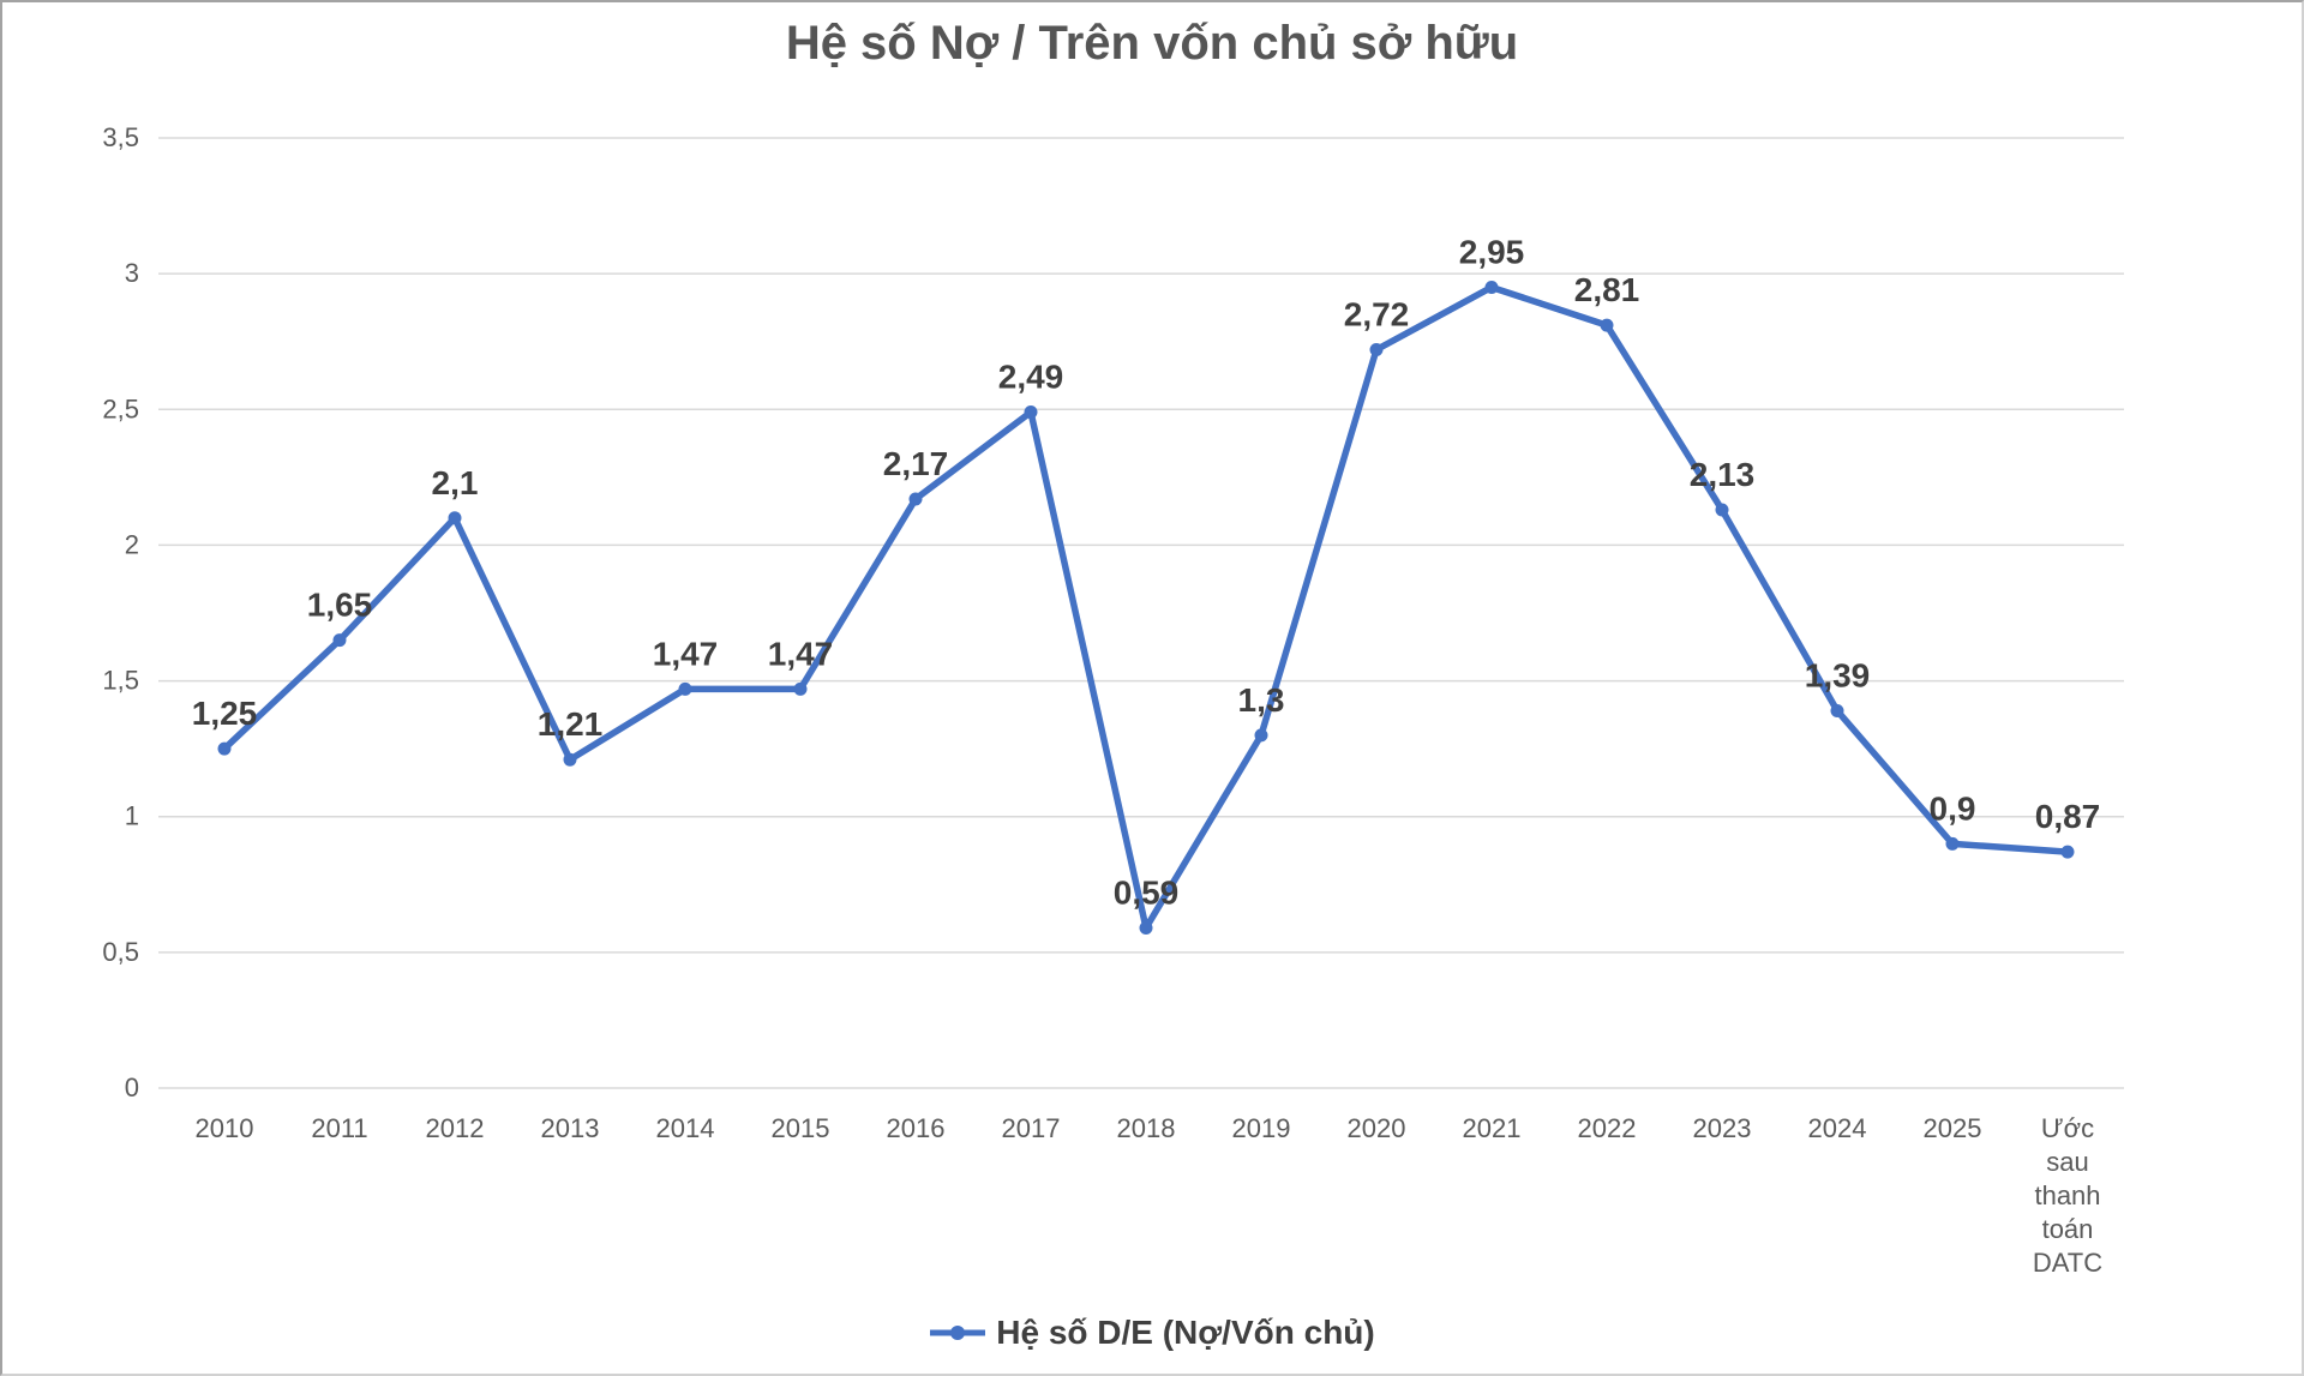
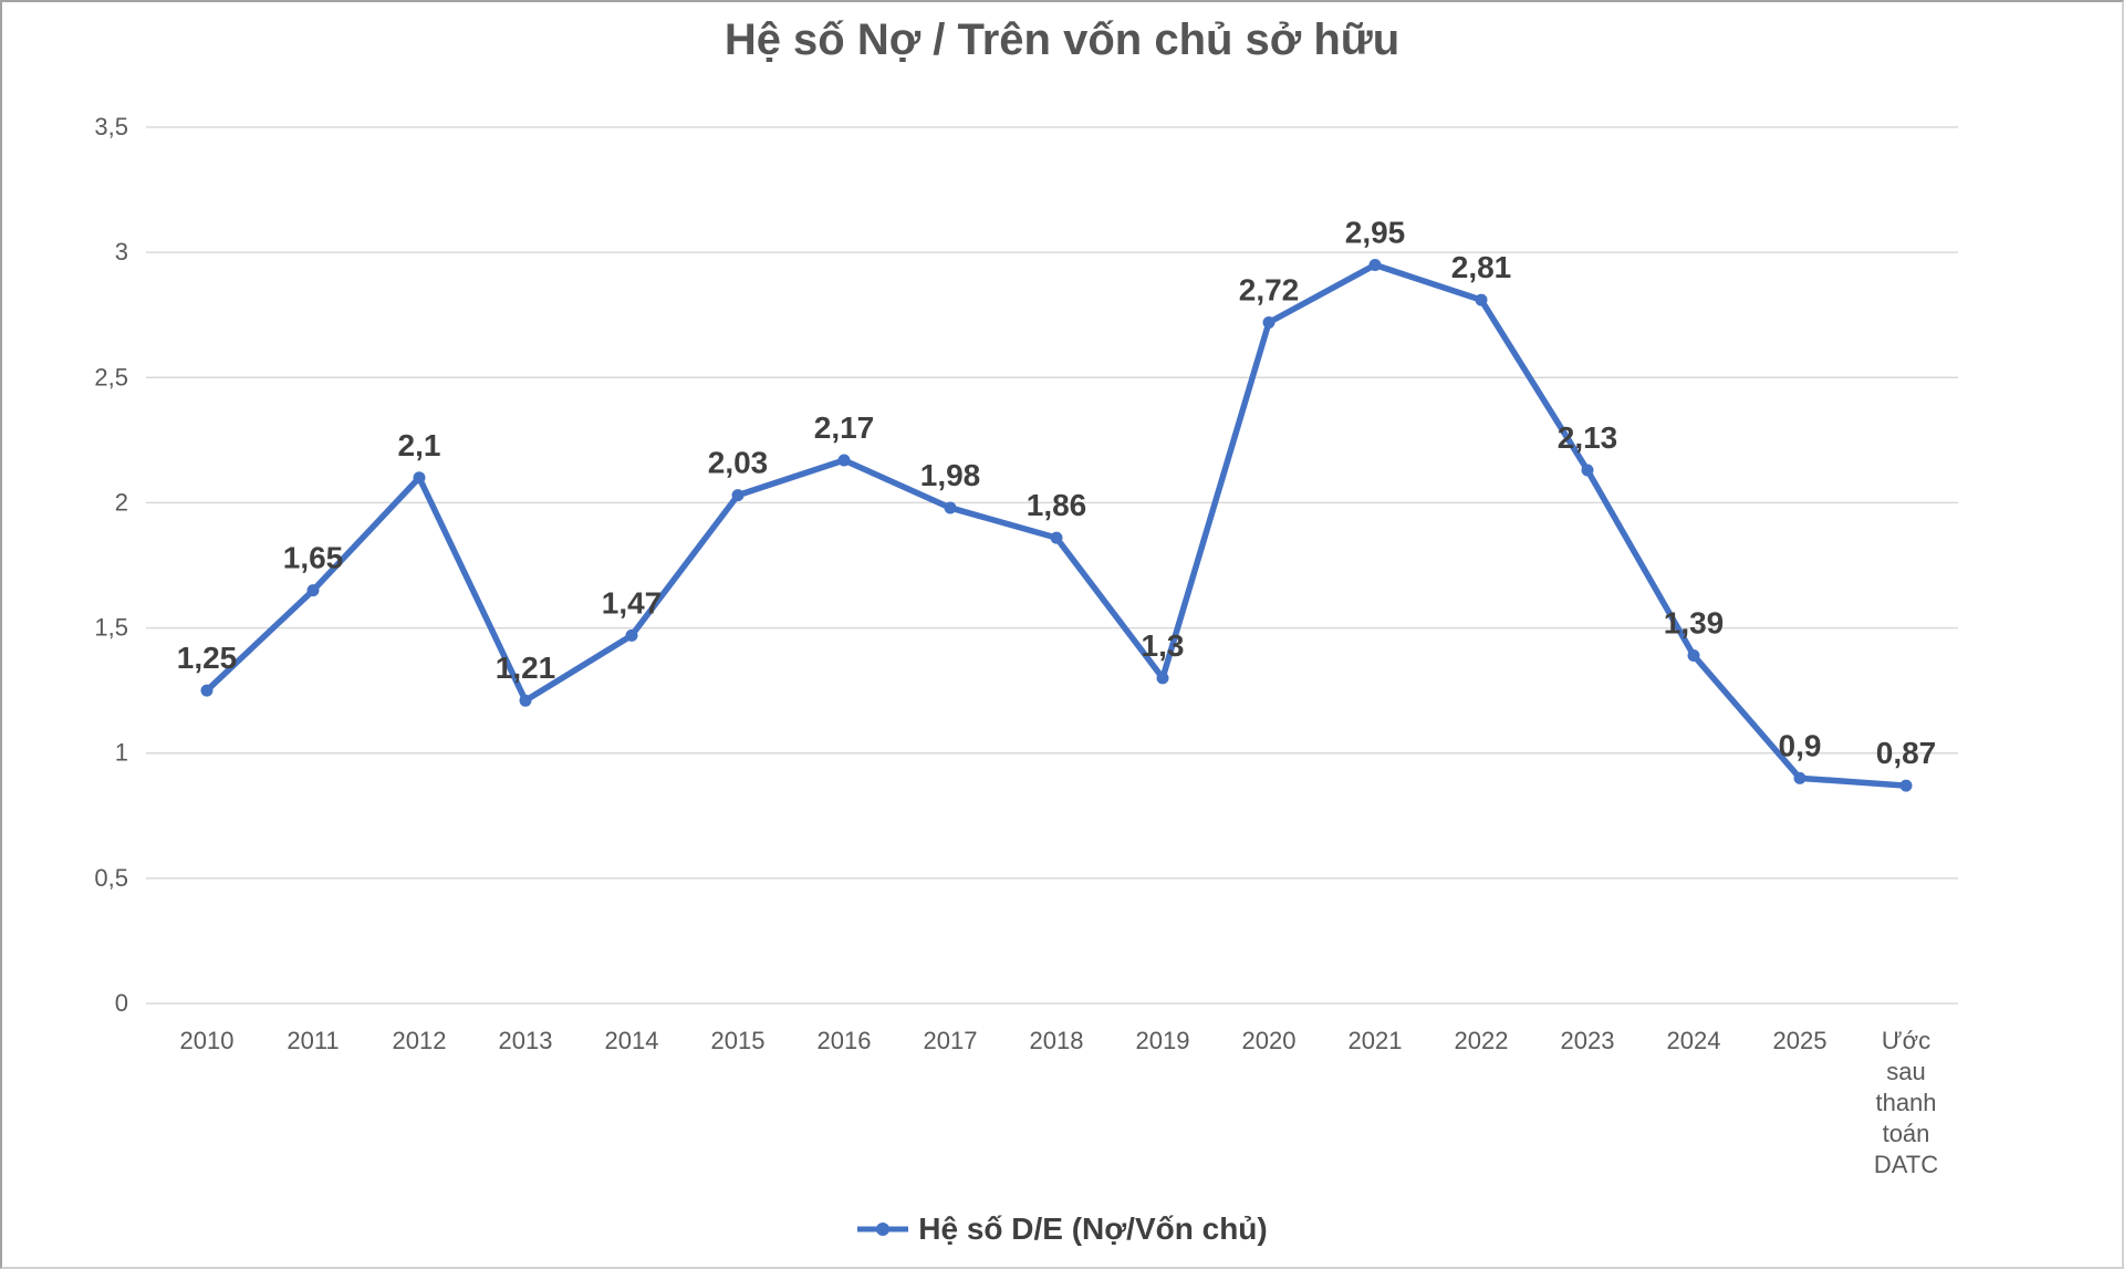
2015: 1,47 -> 2,03
2017: 2,49 -> 1,98
2018: 0,59 -> 1,86
